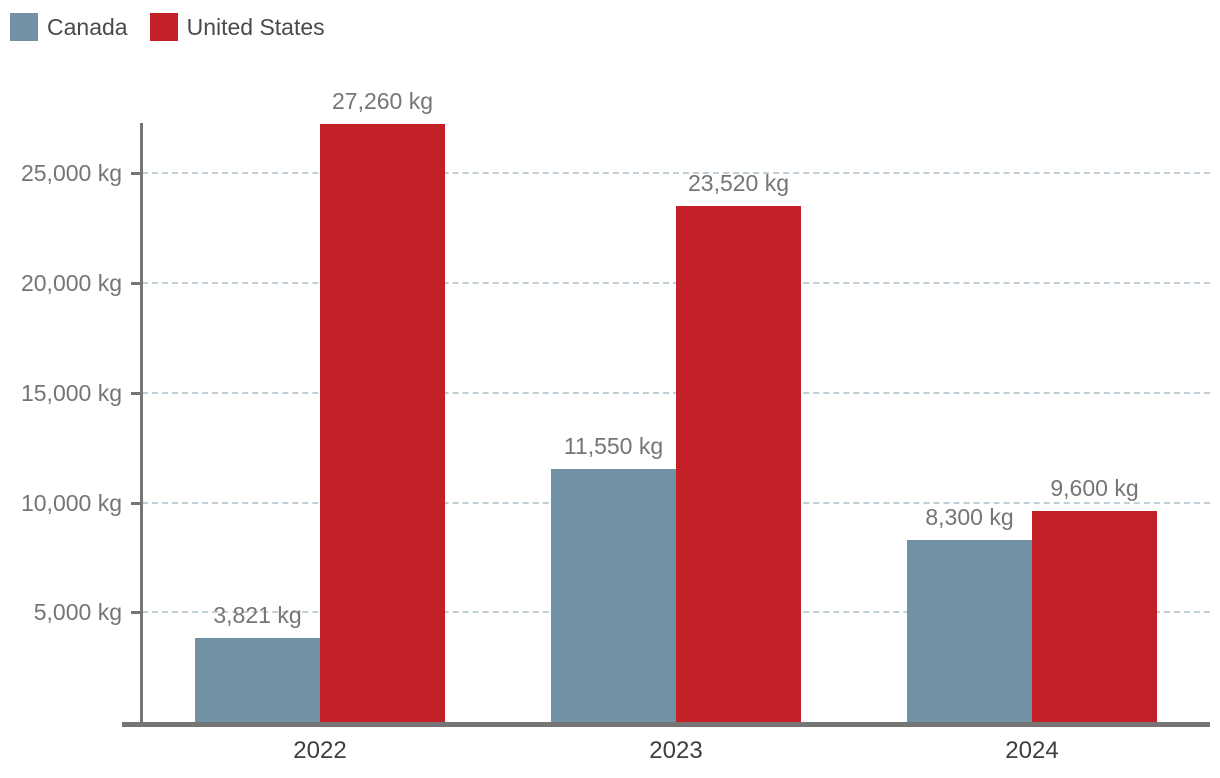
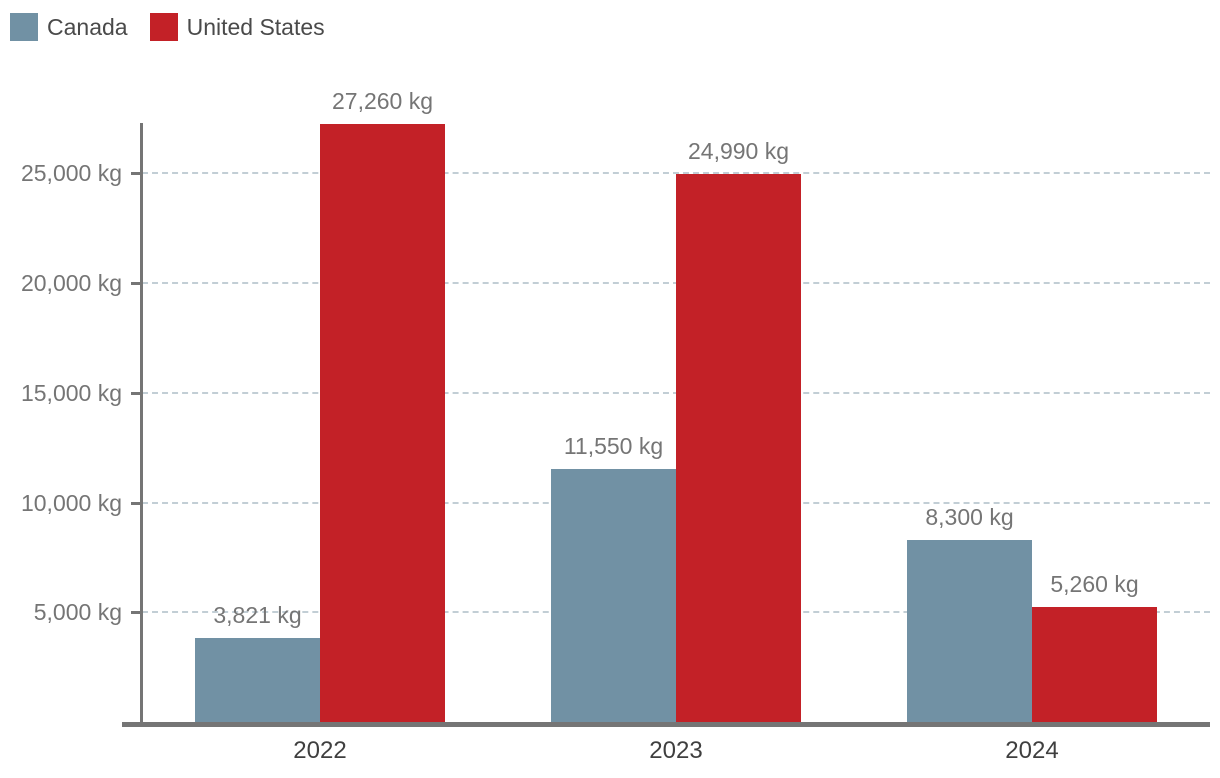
United States/2023: 23,520 -> 24,990
United States/2024: 9,600 -> 5,260
